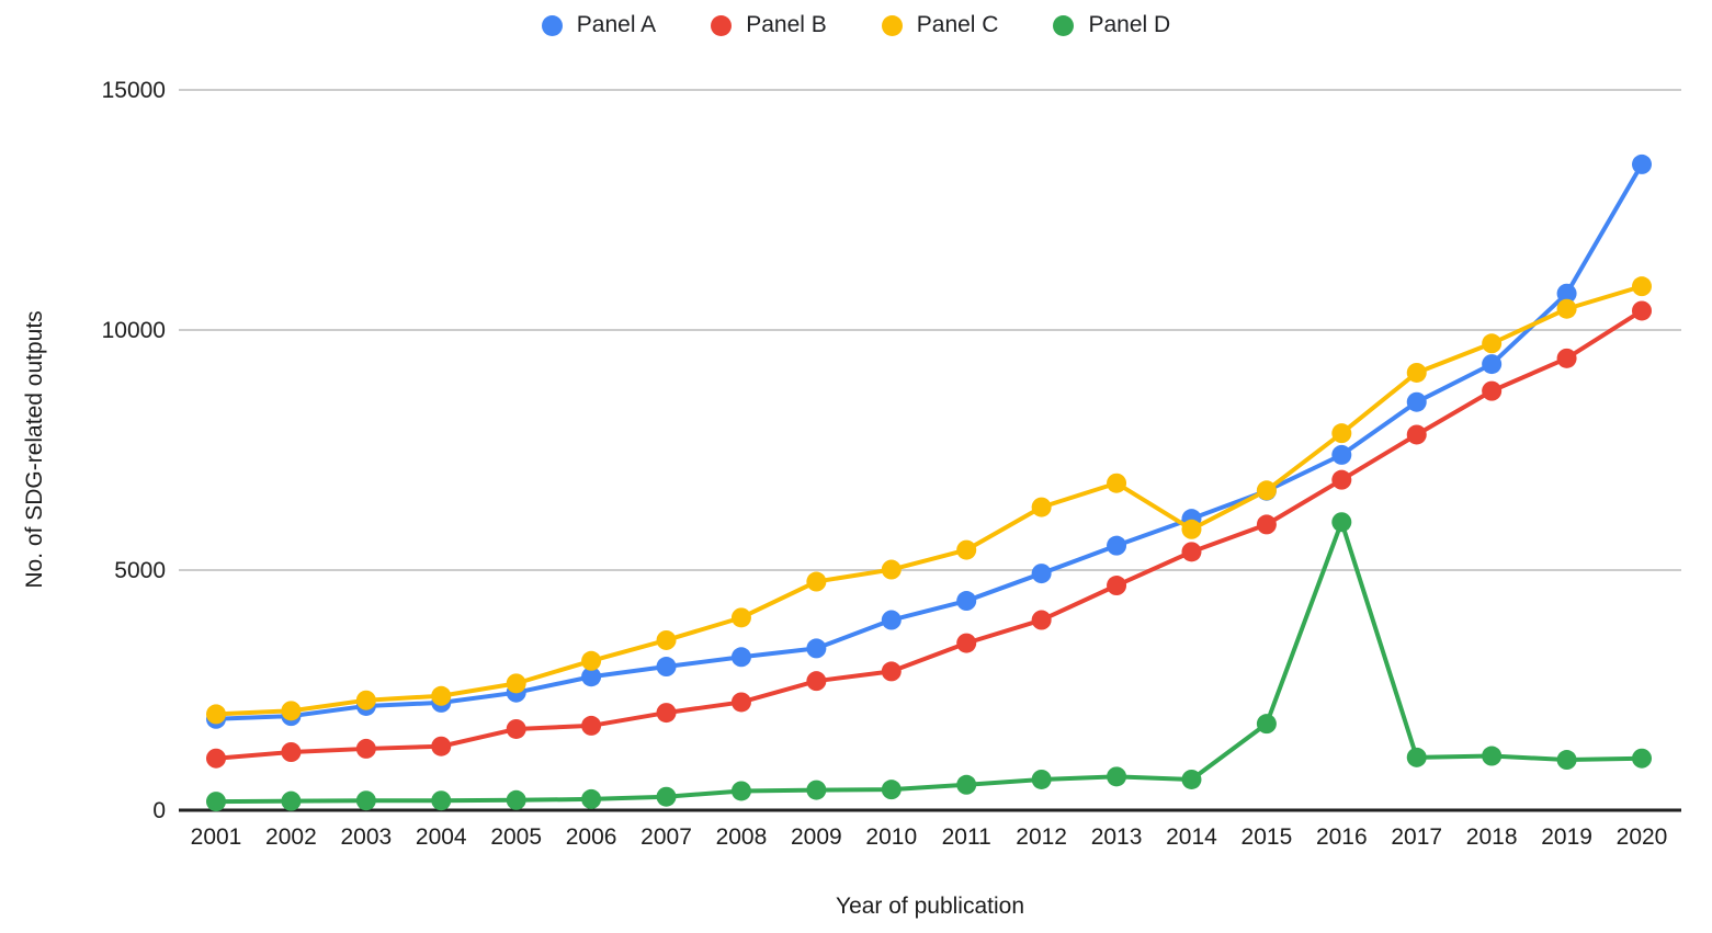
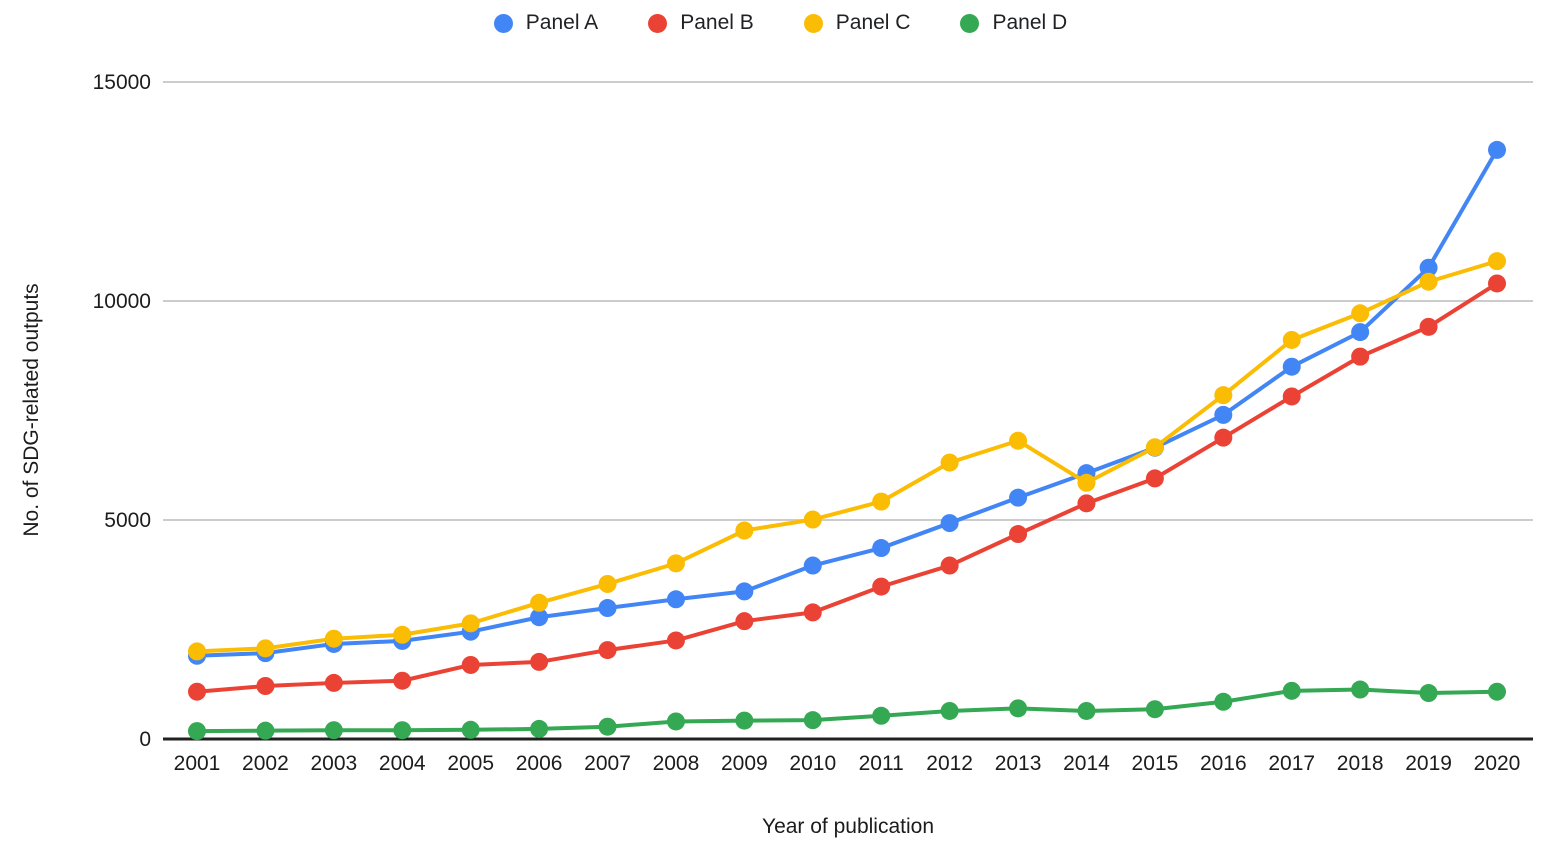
Panel D/2015: 1800 -> 700
Panel D/2016: 6000 -> 800
